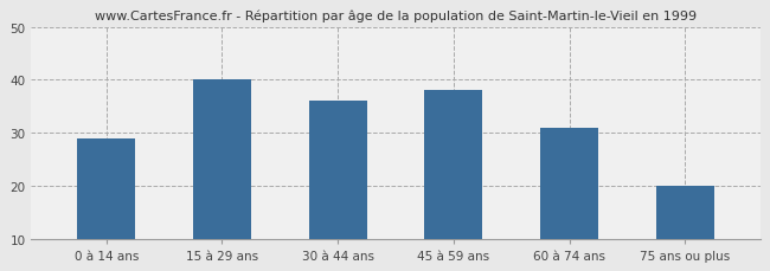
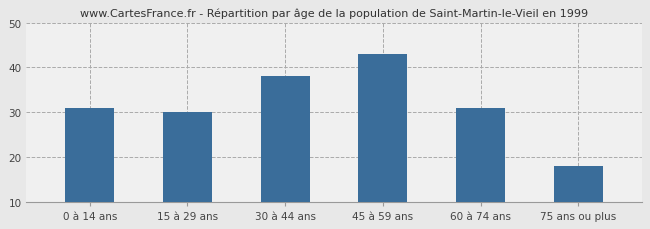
0 à 14 ans: 29 -> 31
15 à 29 ans: 40 -> 30
30 à 44 ans: 36 -> 38
45 à 59 ans: 38 -> 43
75 ans ou plus: 20 -> 18
